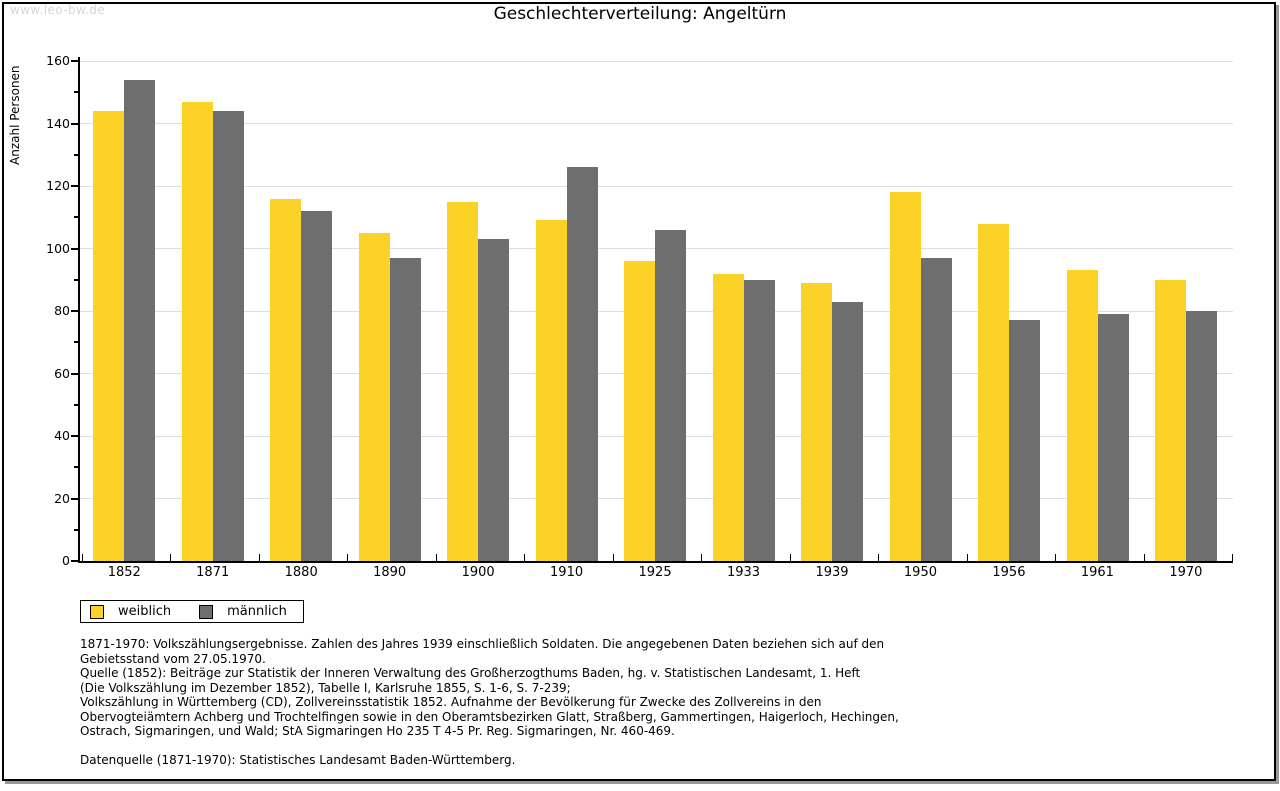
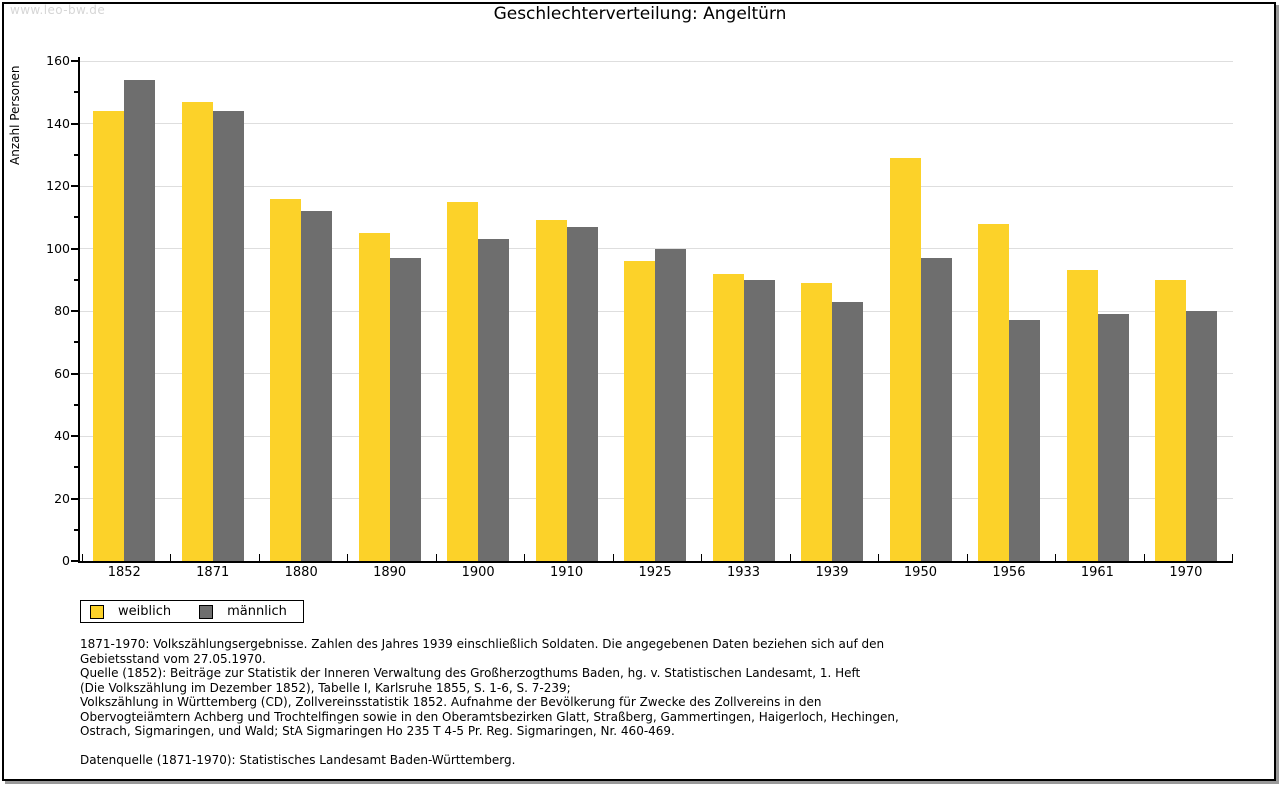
männlich/1910: 126 -> 107
männlich/1925: 106 -> 100
weiblich/1950: 118 -> 129
